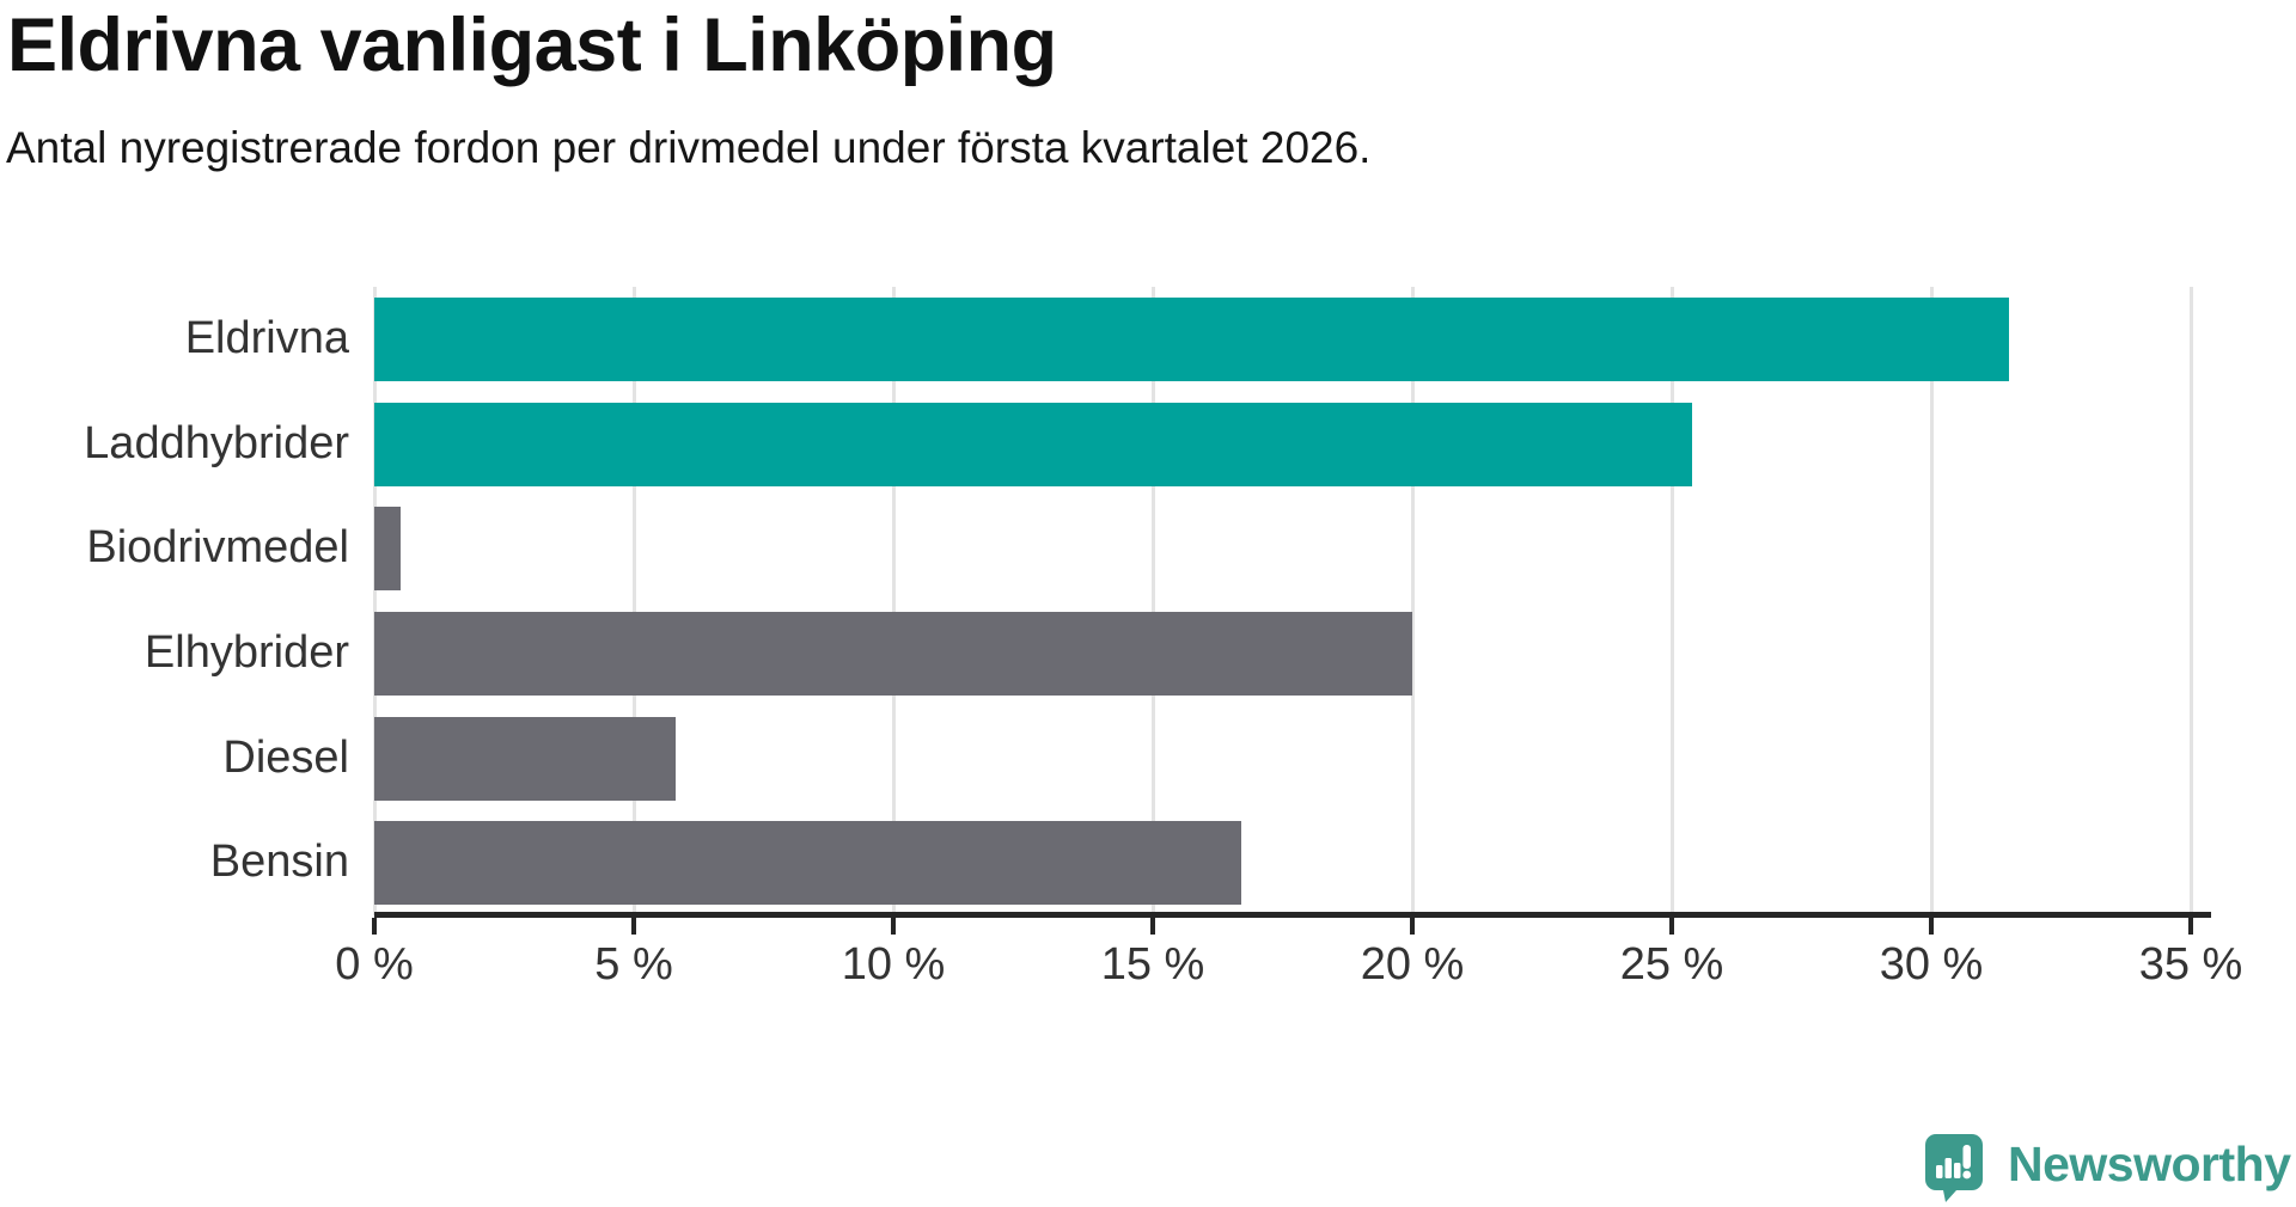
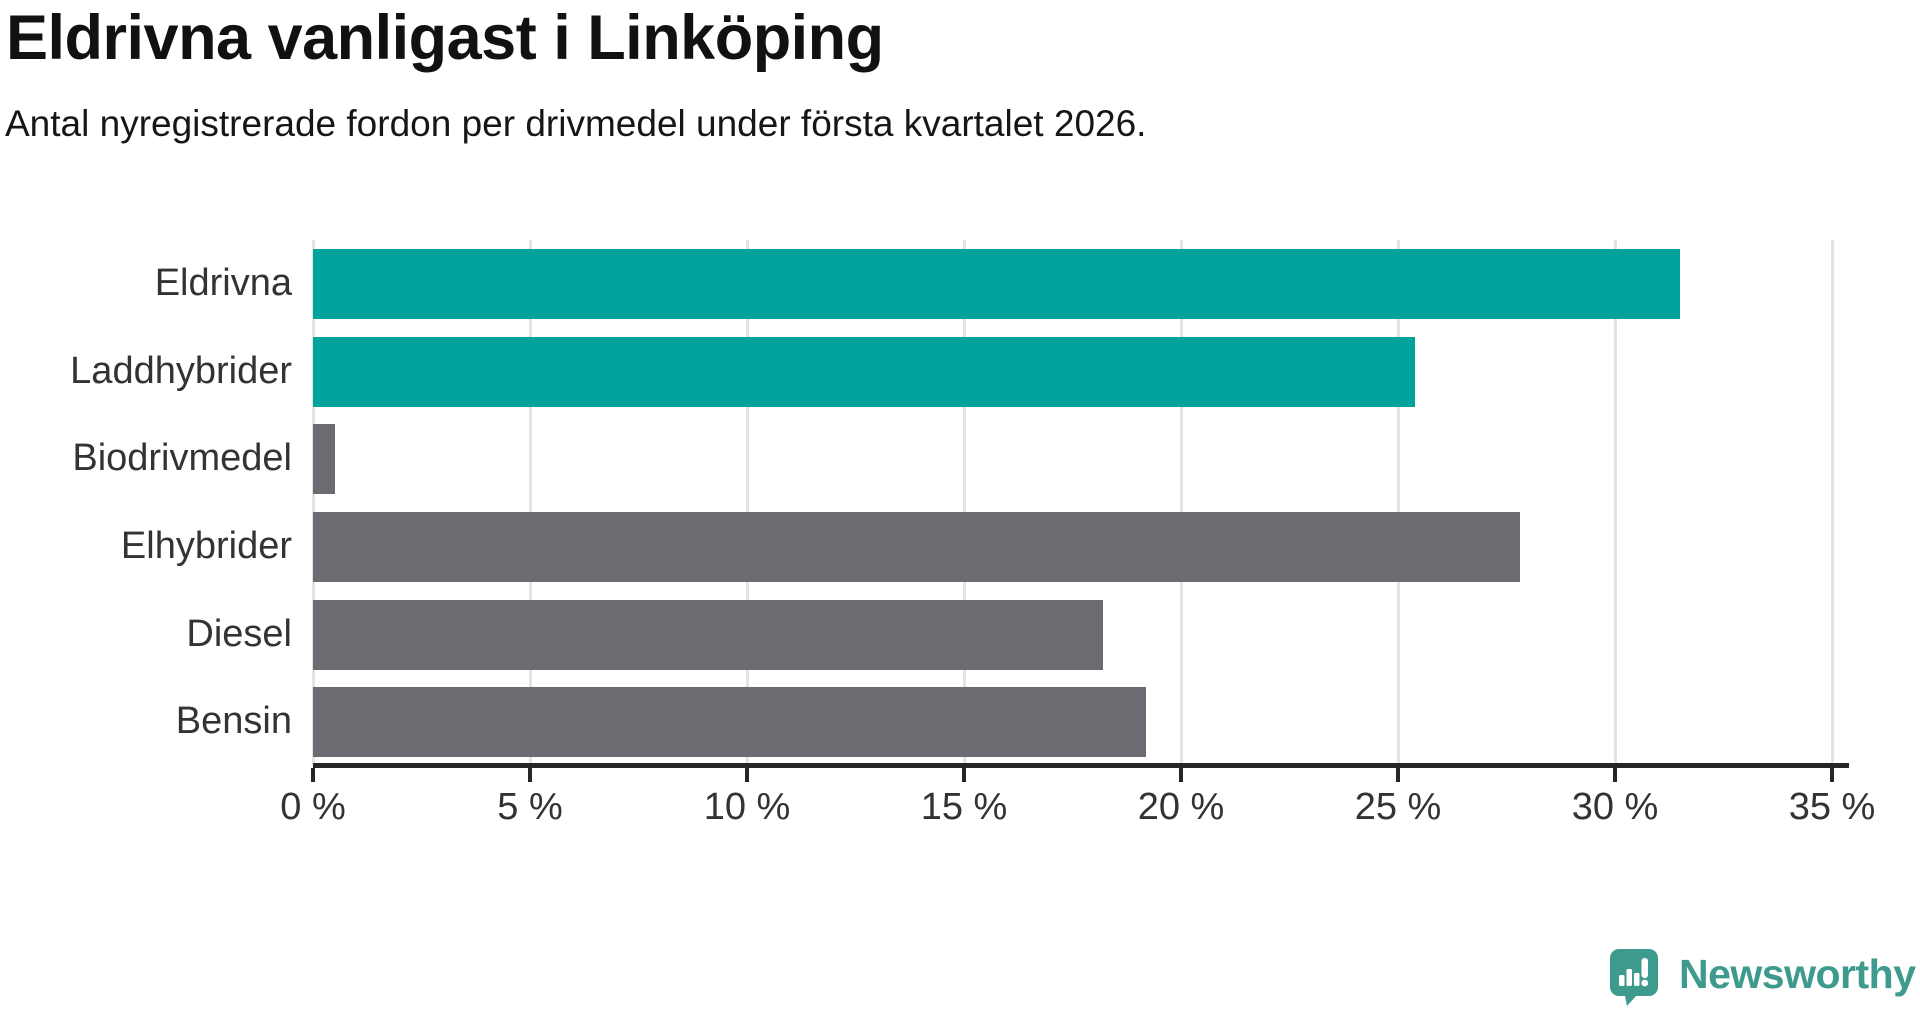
Elhybrider: 20.0% -> 27.8%
Diesel: 5.8% -> 18.2%
Bensin: 16.7% -> 19.2%
